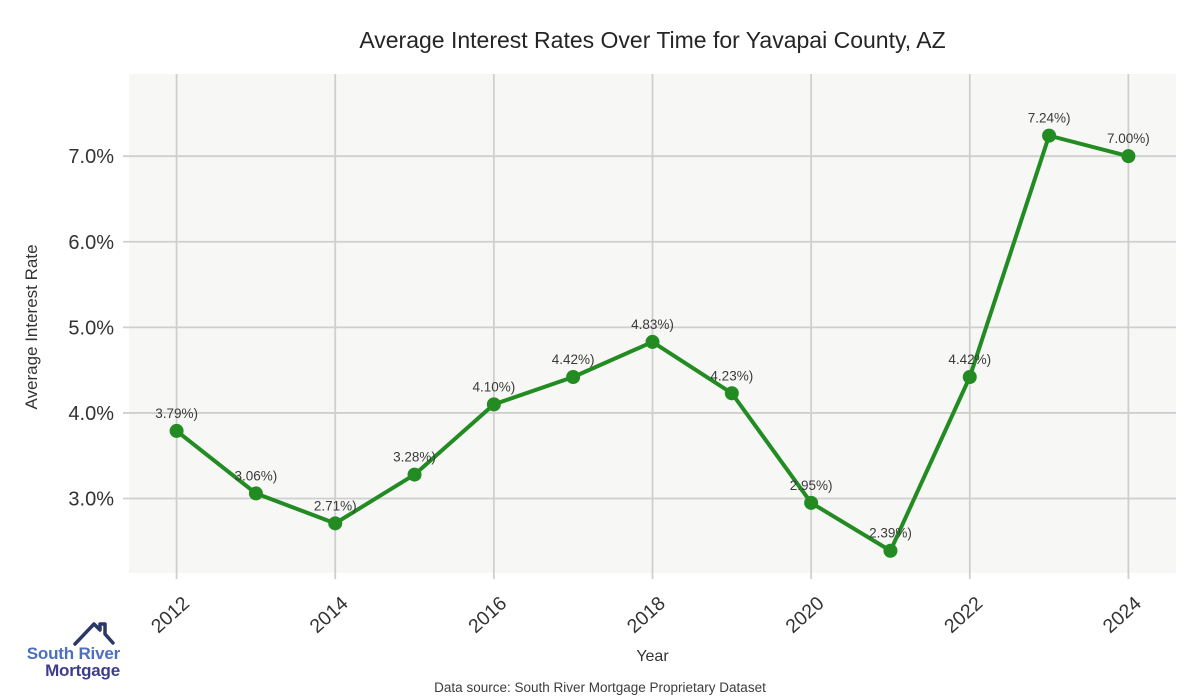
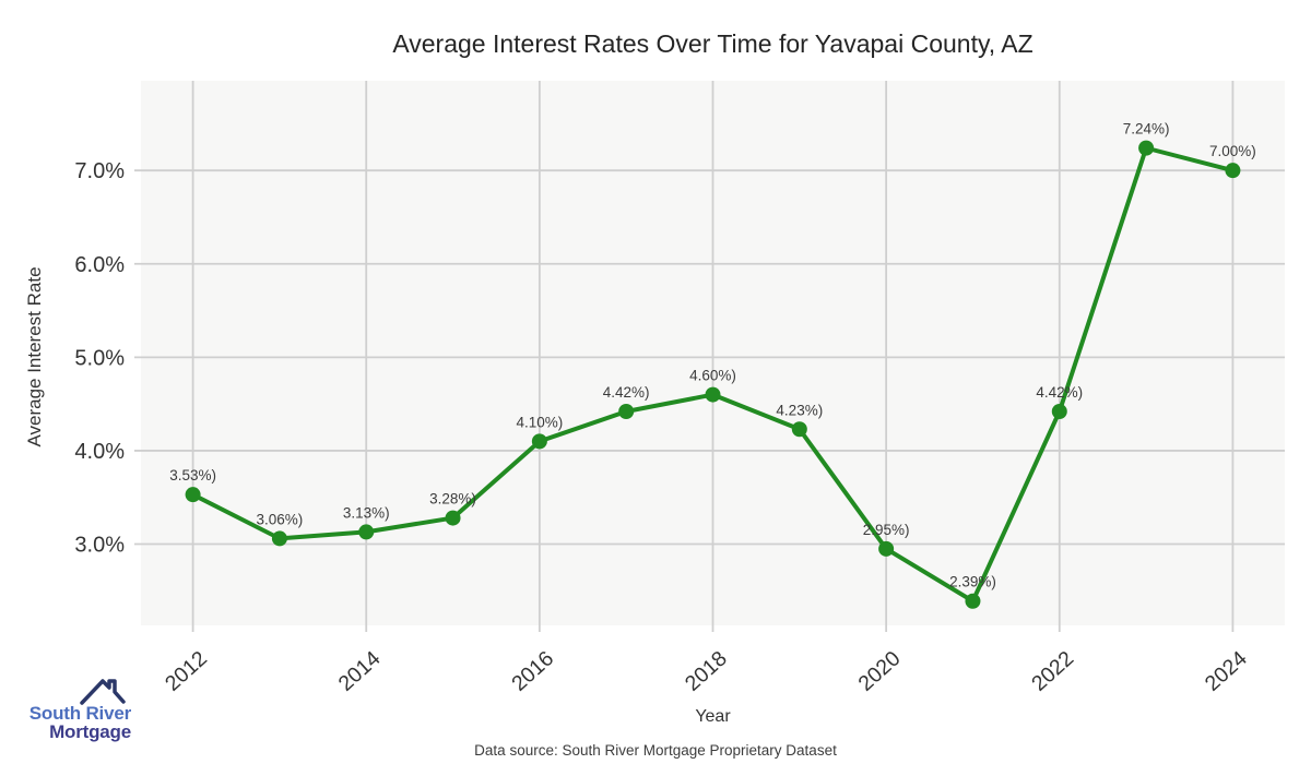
2012: 3.79% -> 3.53%
2014: 2.71% -> 3.13%
2018: 4.83% -> 4.60%
